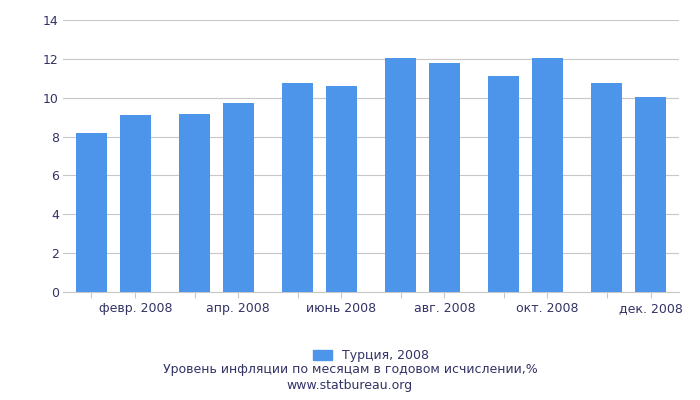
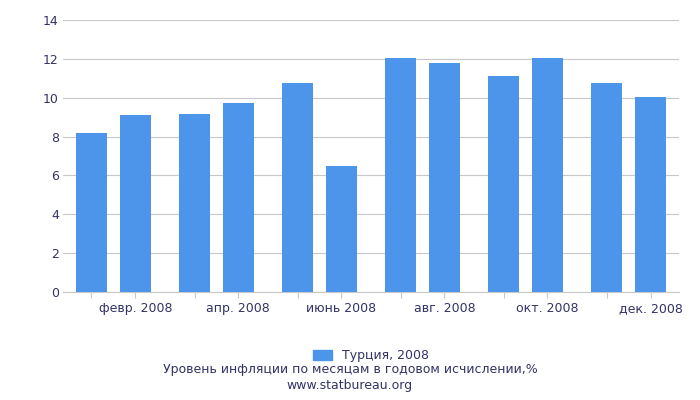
июнь 2008: 10.6 -> 6.5
